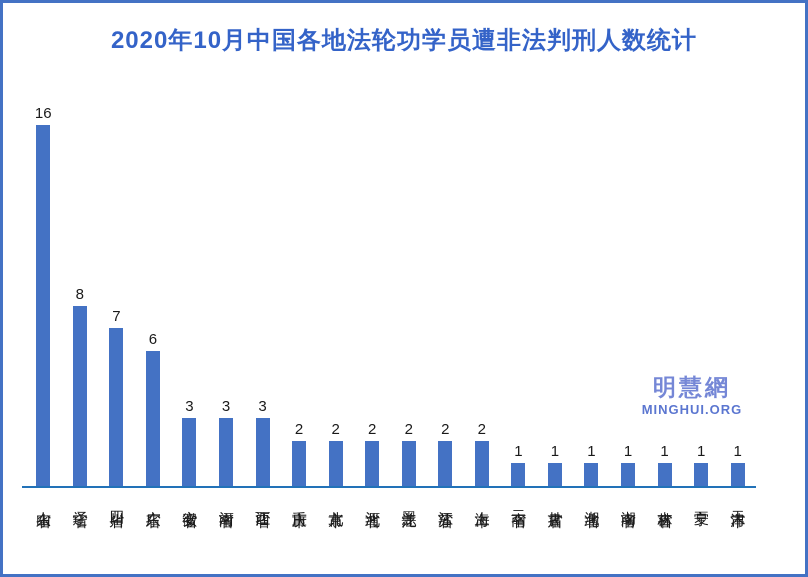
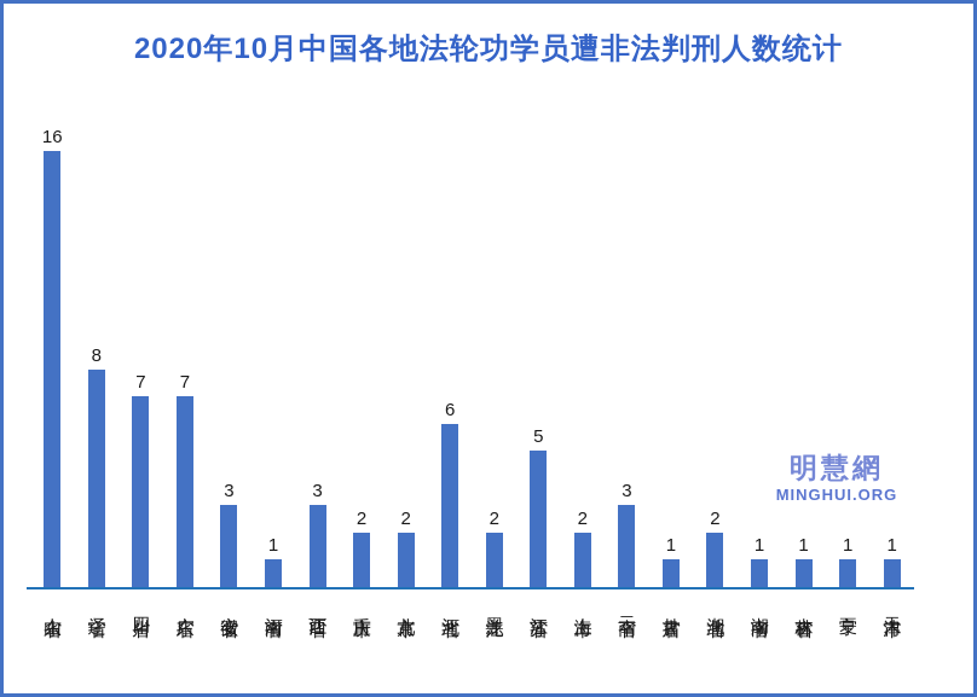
广东省: 6 -> 7
河南省: 3 -> 1
河北省: 2 -> 6
江苏省: 2 -> 5
云南省: 1 -> 3
湖北省: 1 -> 2
